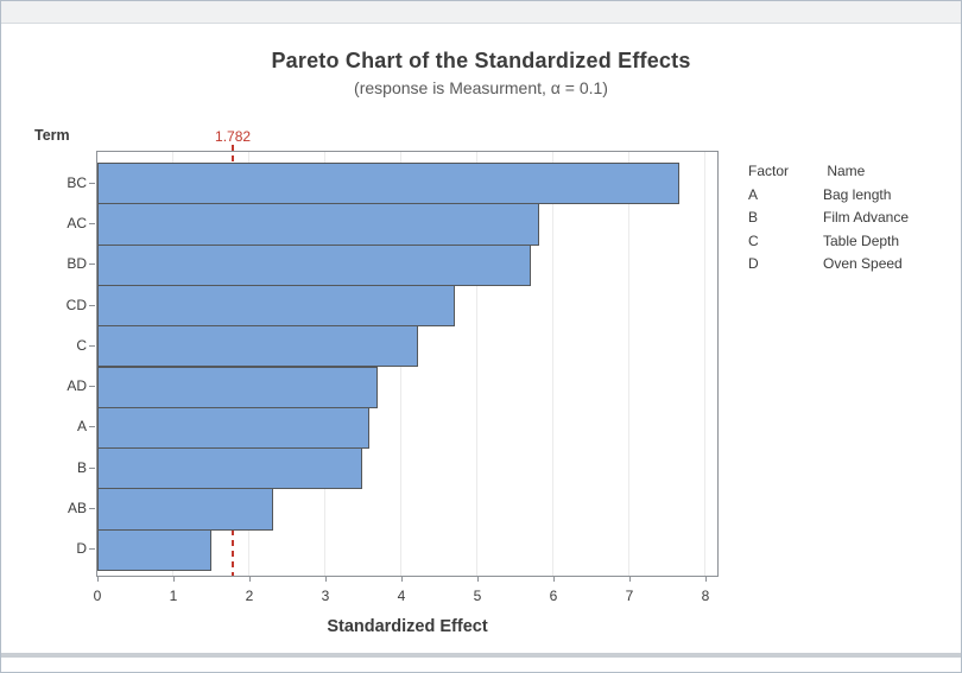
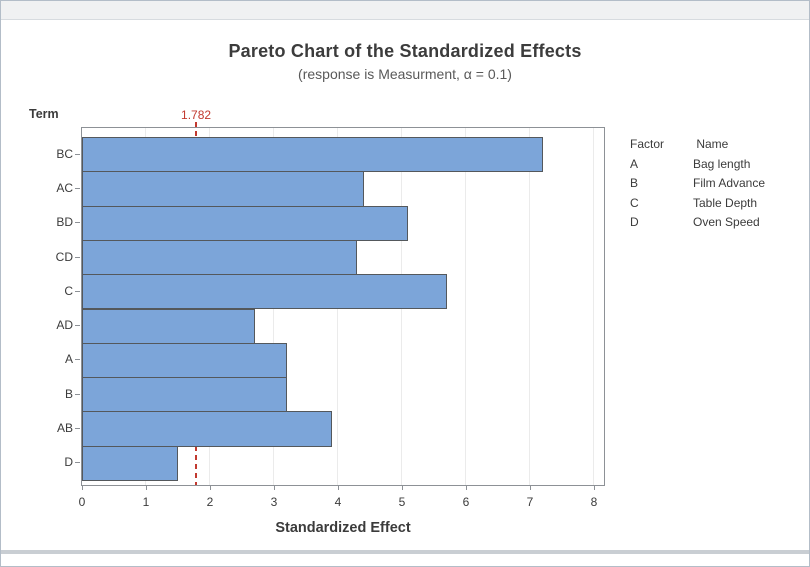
BC: 7.7 -> 7.2
AC: 5.8 -> 4.4
BD: 5.7 -> 5.1
CD: 4.7 -> 4.3
C: 4.2 -> 5.7
AD: 3.7 -> 2.7
A: 3.6 -> 3.2
B: 3.5 -> 3.2
AB: 2.3 -> 3.9
